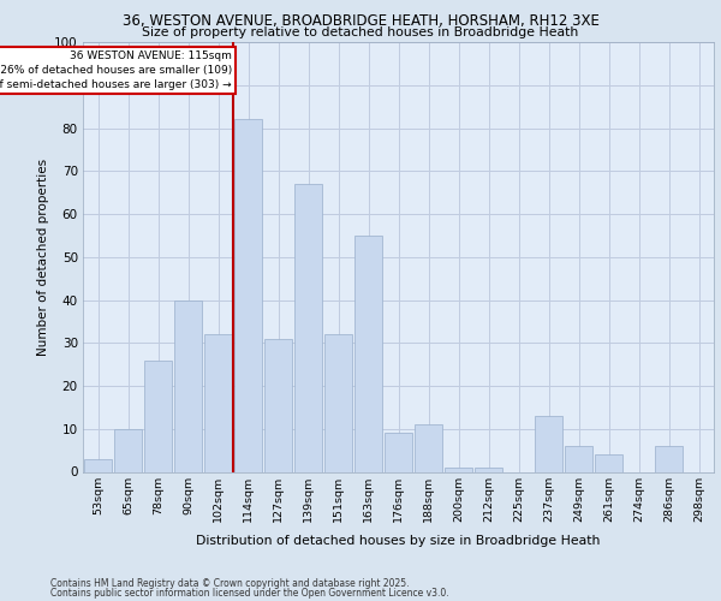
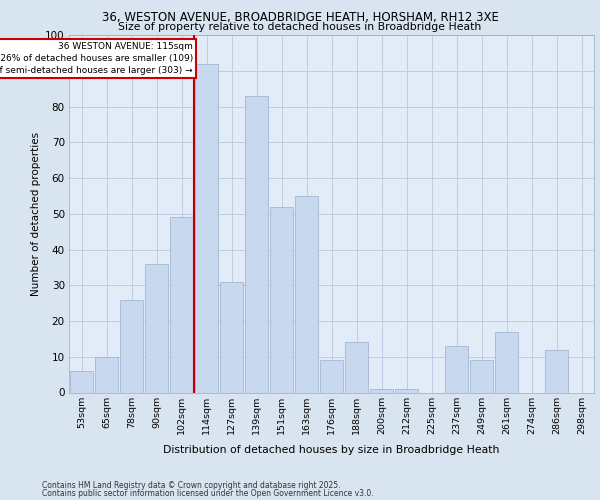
53sqm: 3 -> 6
90sqm: 40 -> 36
102sqm: 32 -> 49
114sqm: 82 -> 92
139sqm: 67 -> 83
151sqm: 32 -> 52
188sqm: 11 -> 14
249sqm: 6 -> 9
261sqm: 4 -> 17
286sqm: 6 -> 12
